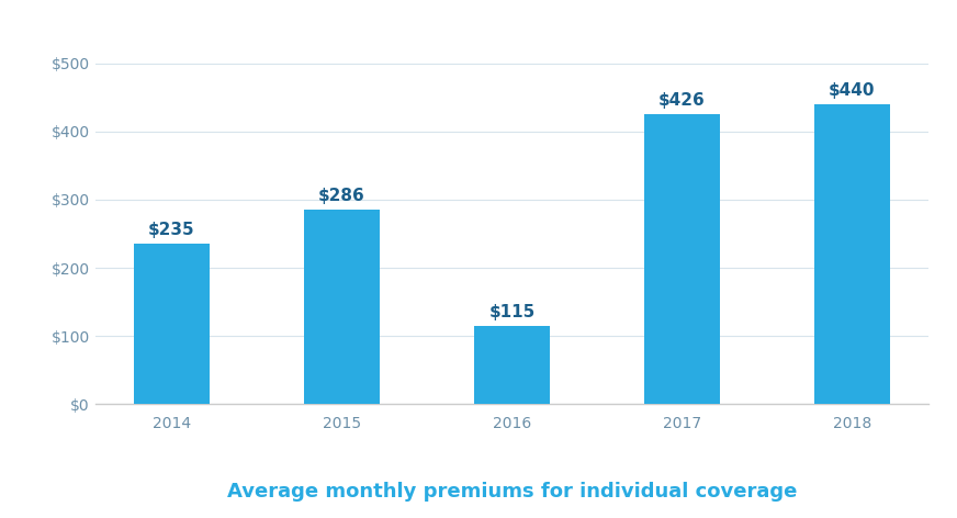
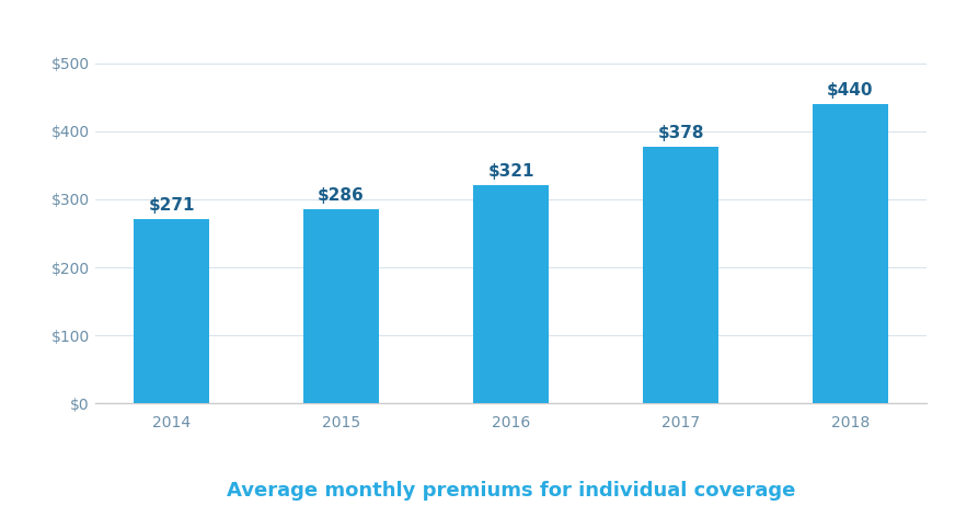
2014: $235 -> $271
2016: $115 -> $321
2017: $426 -> $378
